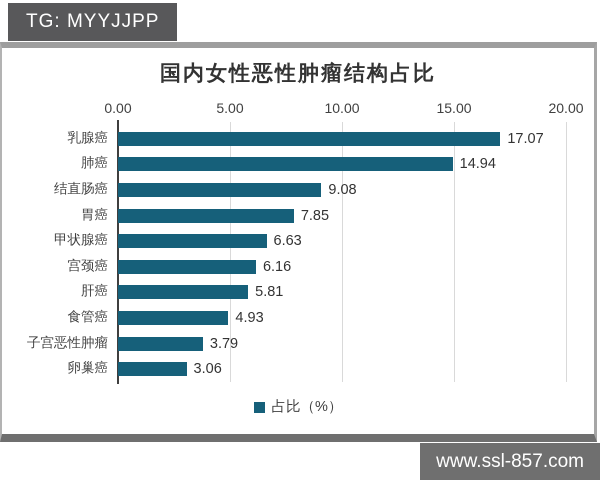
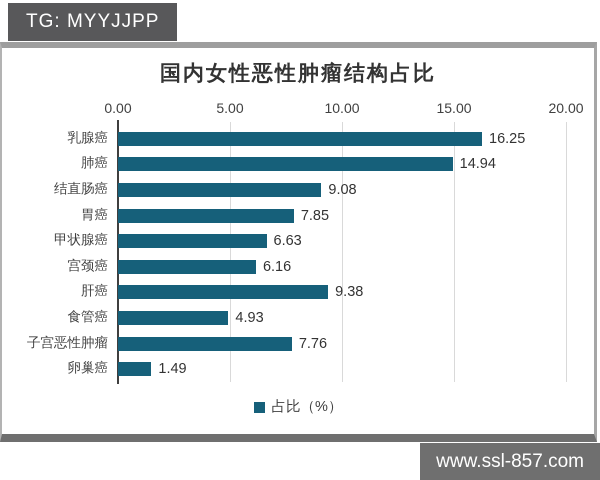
乳腺癌: 17.07 -> 16.25
肝癌: 5.81 -> 9.38
子宫恶性肿瘤: 3.79 -> 7.76
卵巢癌: 3.06 -> 1.49
